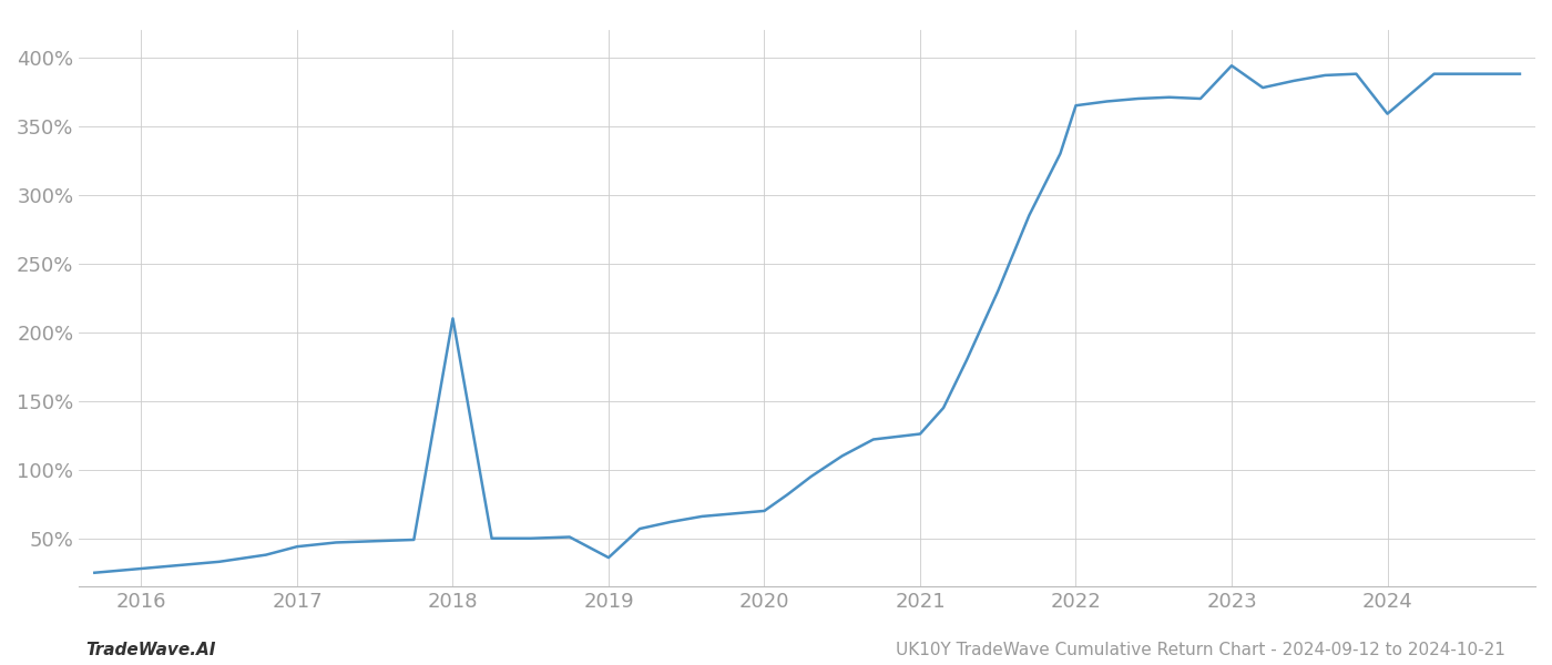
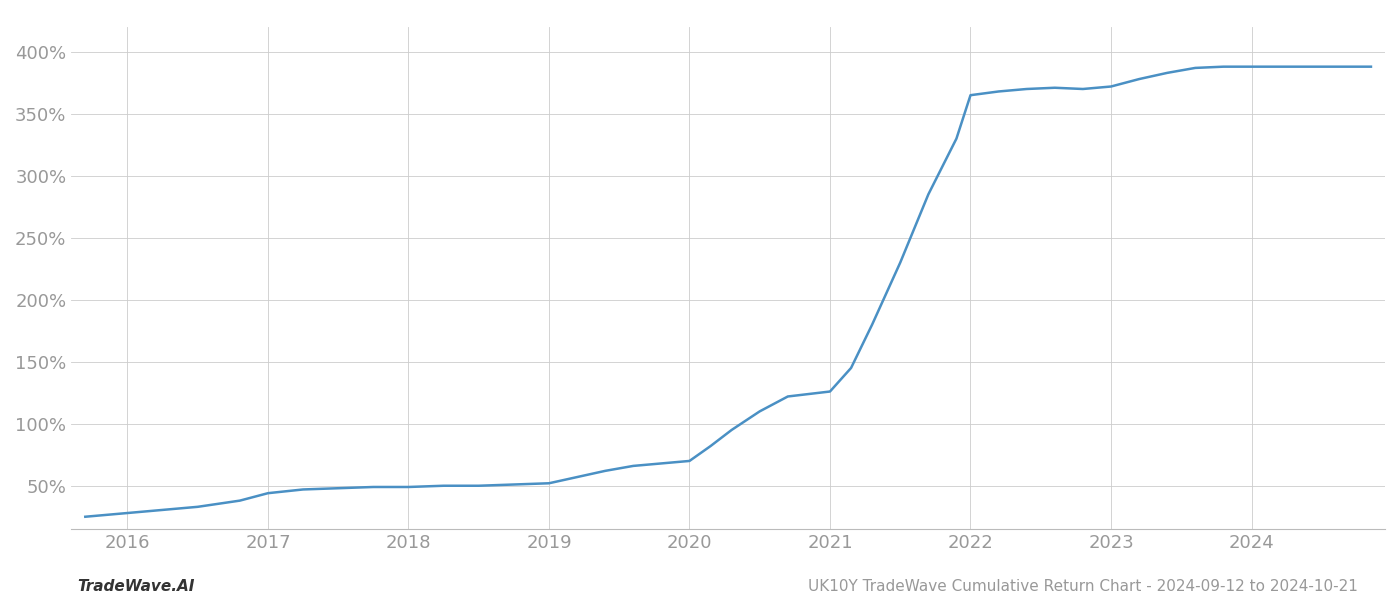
2018: 210% -> 49%
2019: 36% -> 52%
2023: 394% -> 372%
2024: 359% -> 388%
